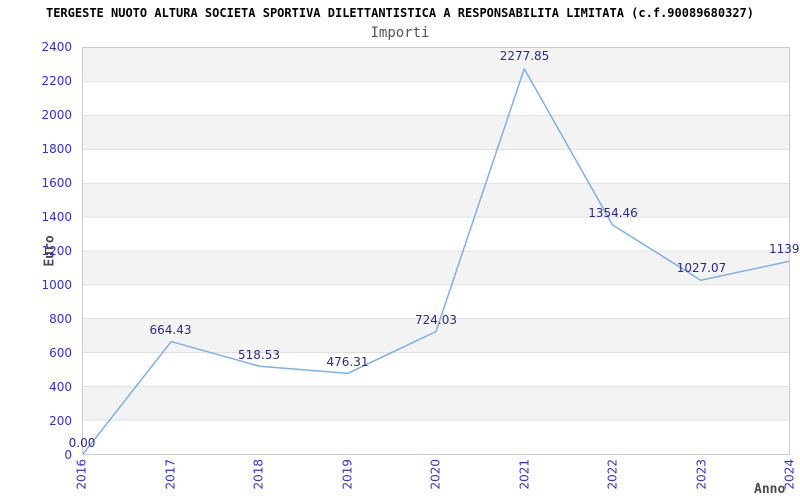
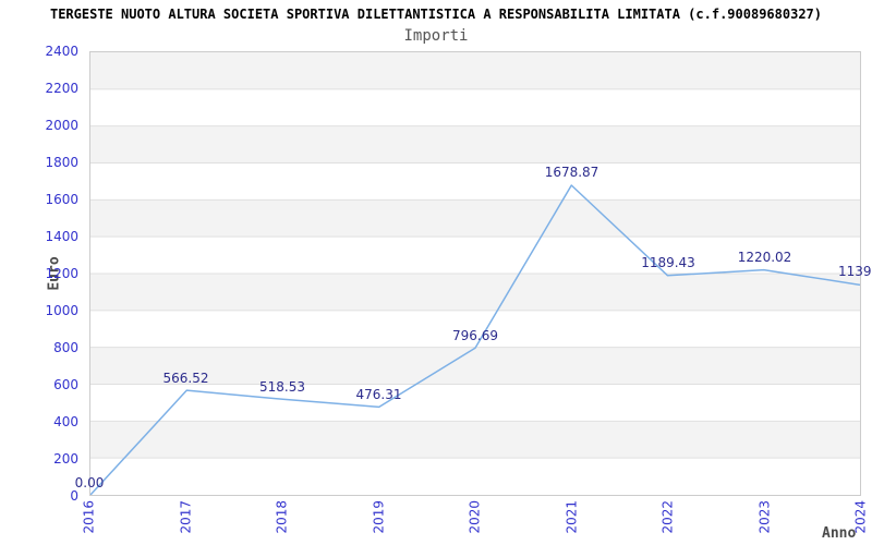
2017: 664.43 -> 566.52
2020: 724.03 -> 796.69
2021: 2277.85 -> 1678.87
2022: 1354.46 -> 1189.43
2023: 1027.07 -> 1220.02
